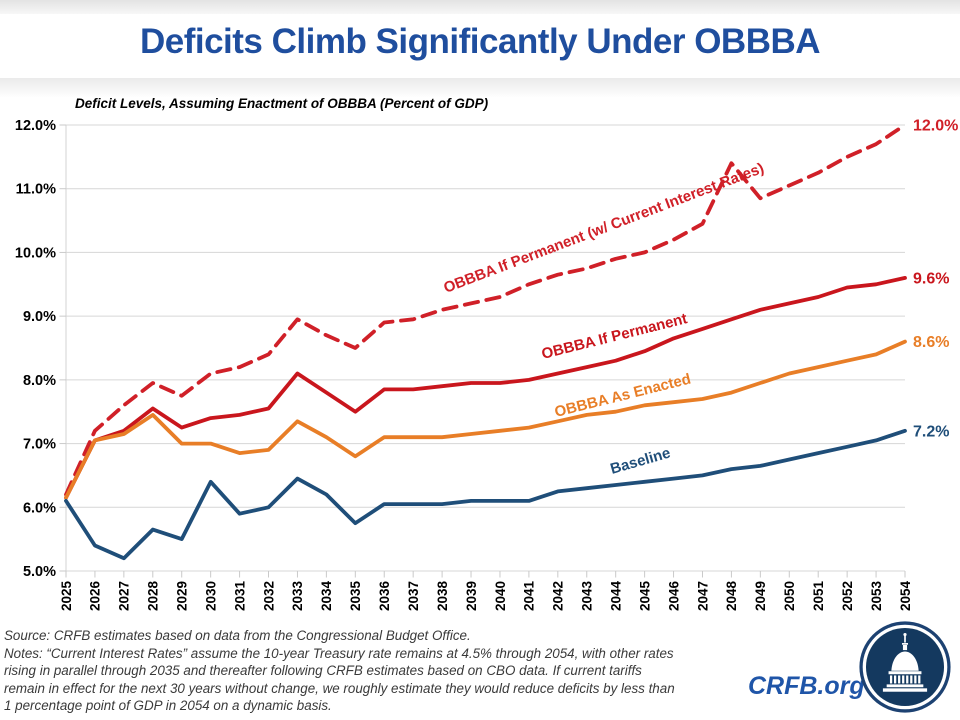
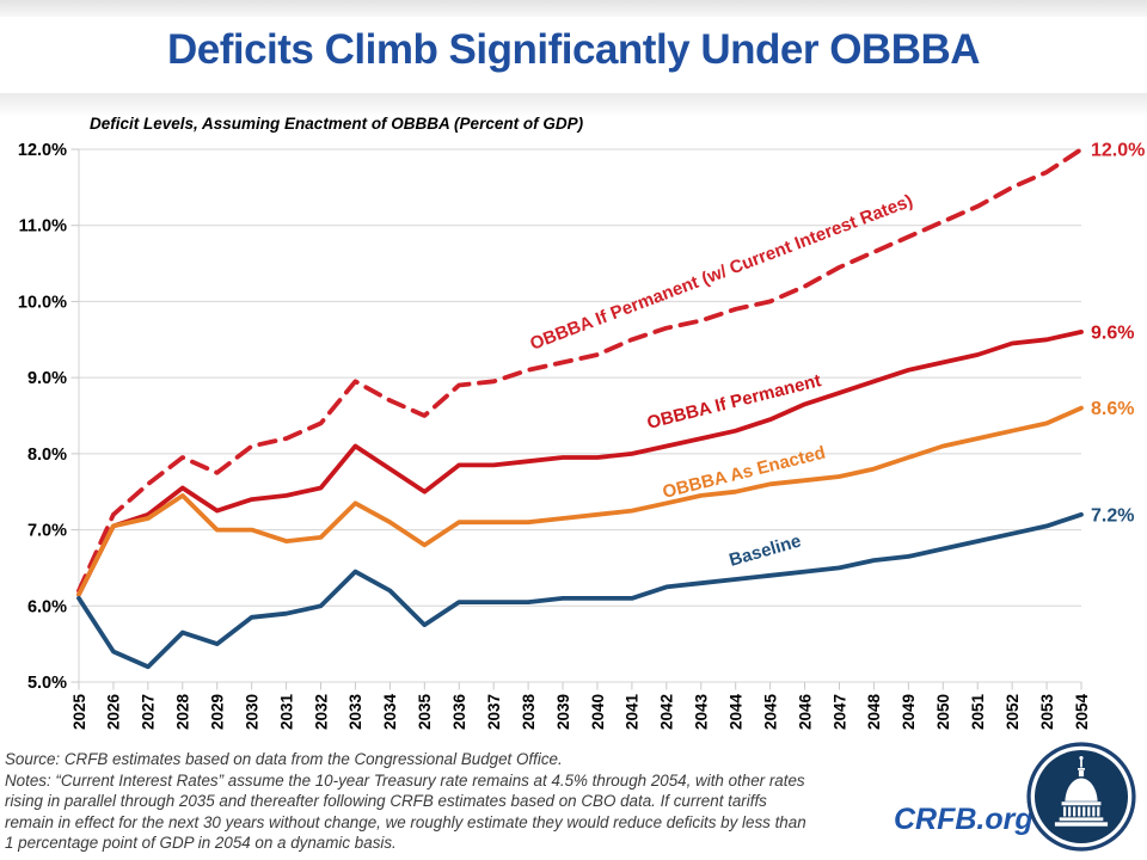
Baseline/2030: 6.4% -> 5.8%
OBBBA If Permanent (w/ Current Interest Rates)/2048: 11.4% -> 10.7%
